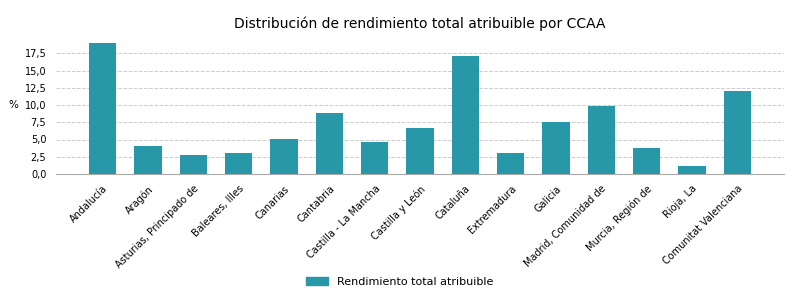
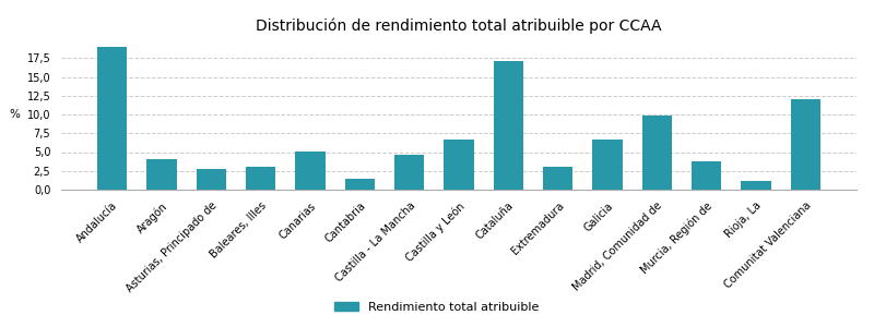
Cantabria: 8,8 -> 1,5
Galicia: 7,6 -> 6,7
